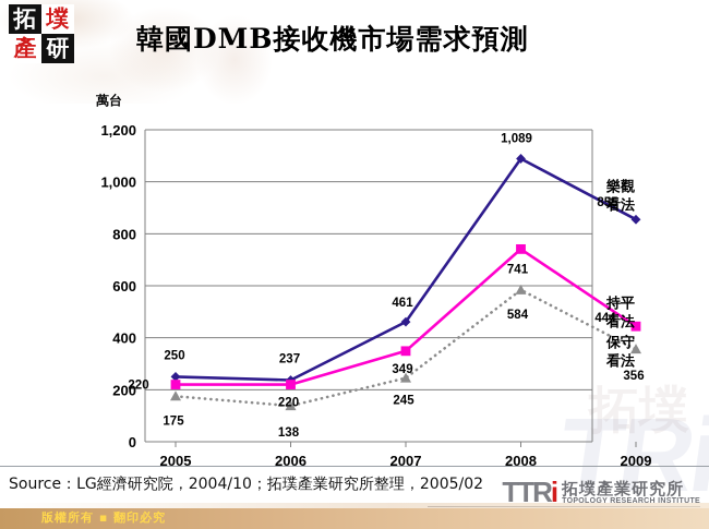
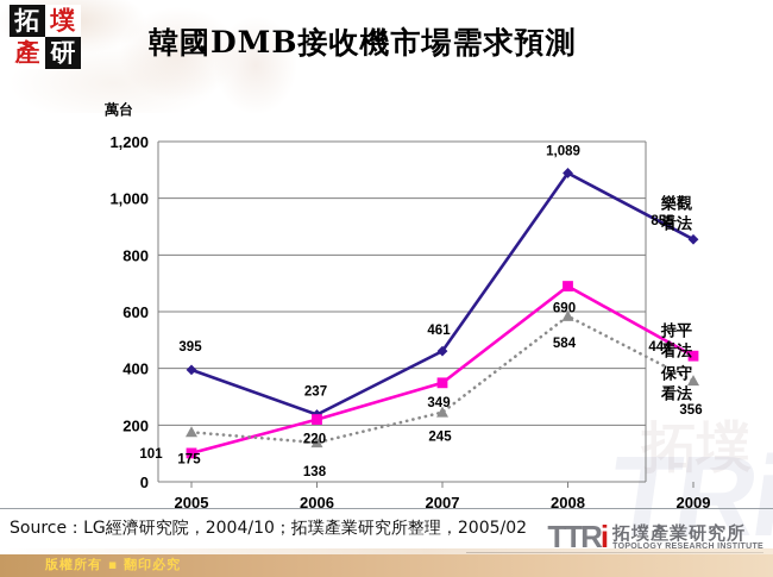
樂觀看法/2005: 250 -> 395
持平看法/2005: 220 -> 101
持平看法/2008: 741 -> 690
